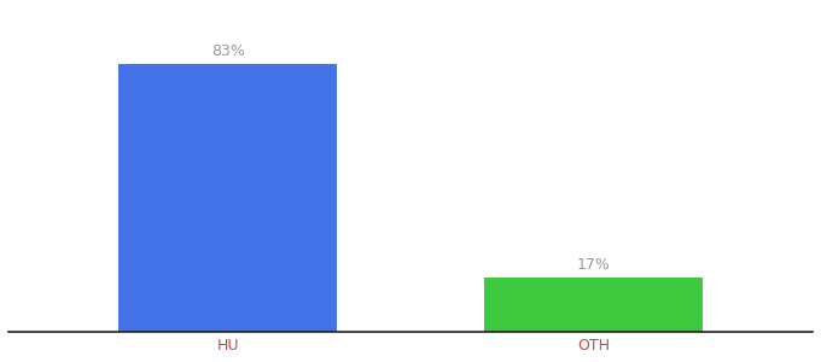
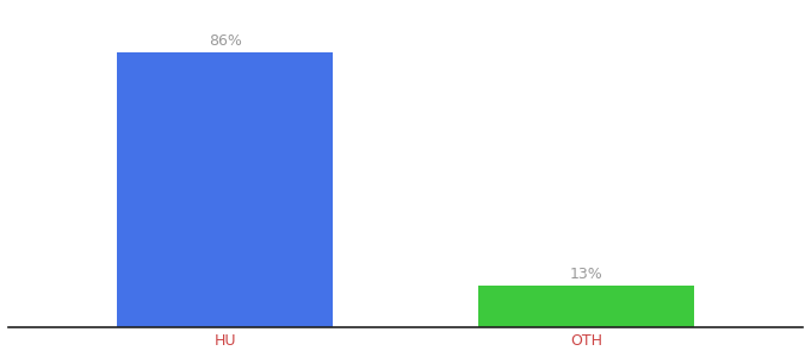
HU: 83% -> 86%
OTH: 17% -> 13%
